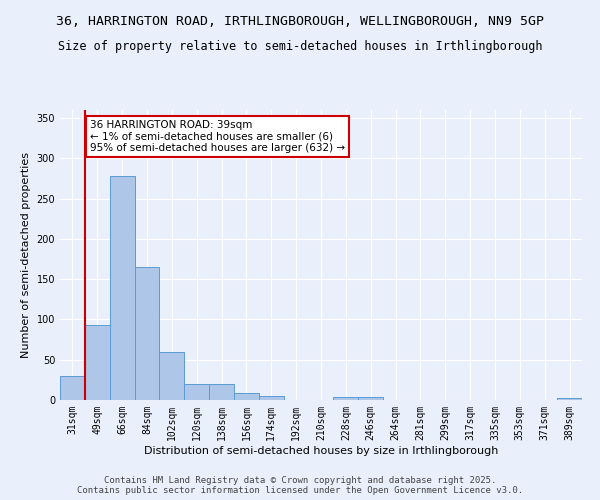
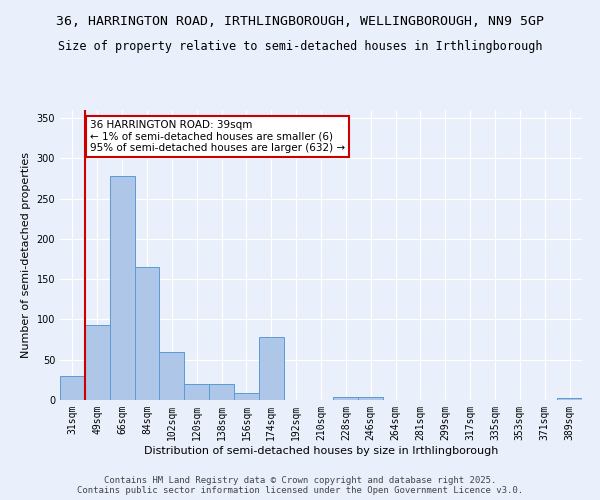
174sqm: 5 -> 78
